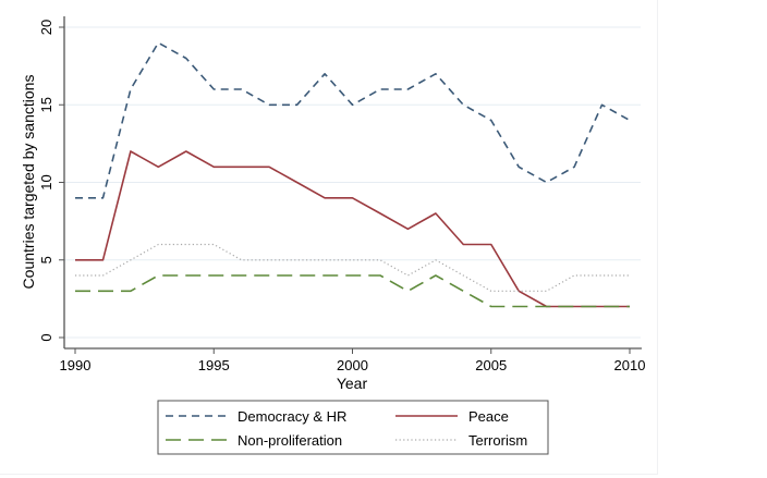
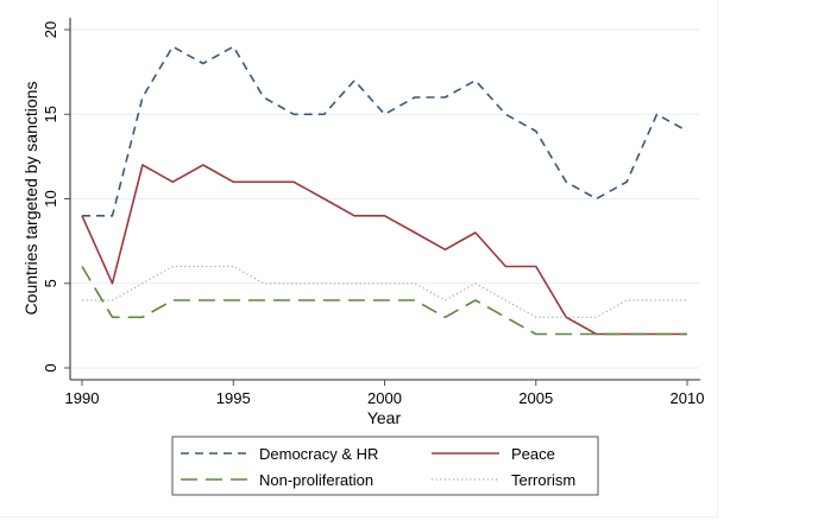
Peace/1990: 5 -> 9
Non-proliferation/1990: 3 -> 6
Democracy & HR/1995: 16 -> 19
